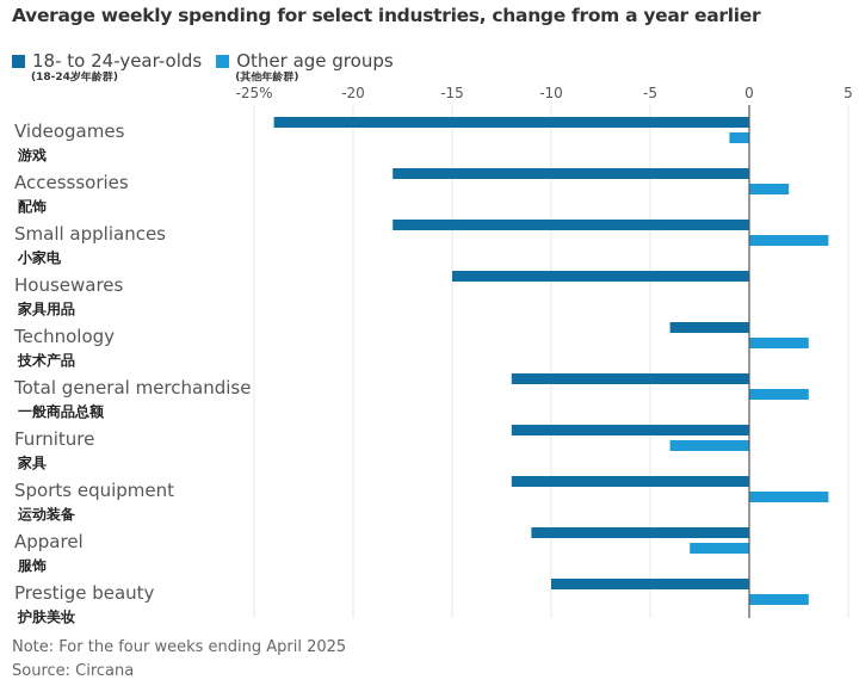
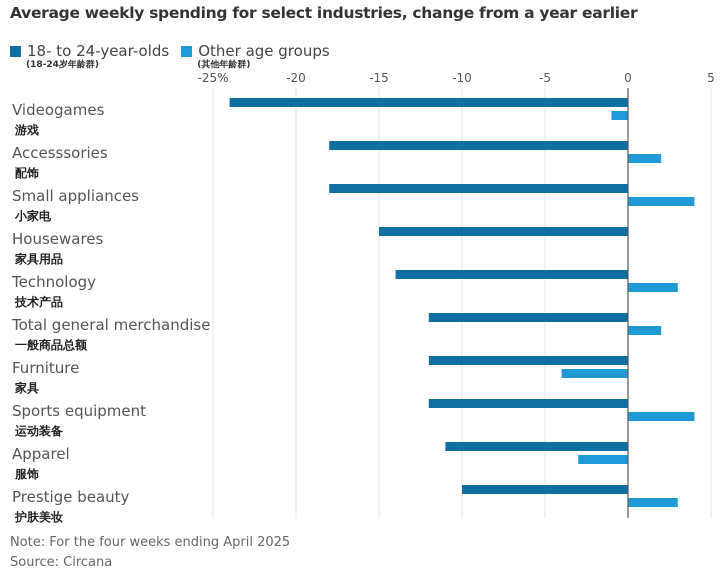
18- to 24-year-olds/Technology: -4 -> -14
Other age groups/Total general merchandise: 3 -> 2
